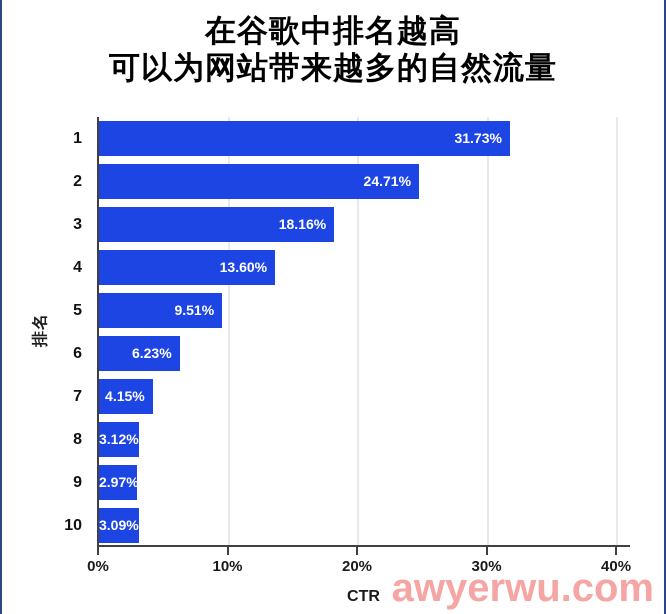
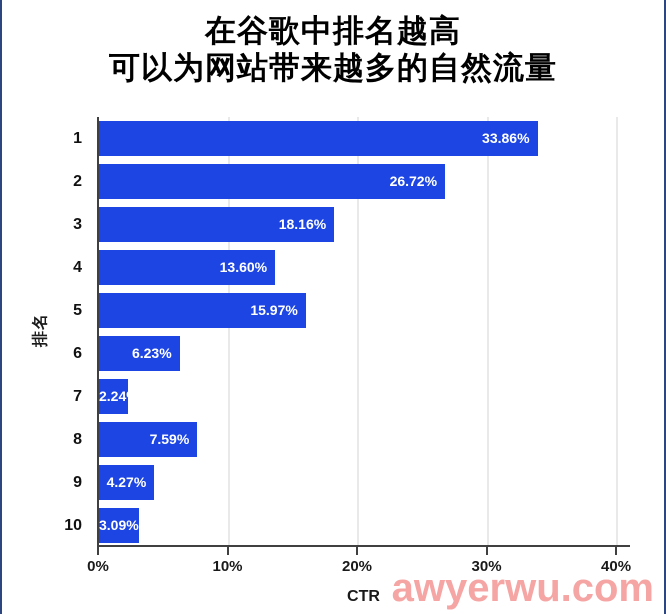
1: 31.73% -> 33.86%
2: 24.71% -> 26.72%
5: 9.51% -> 15.97%
7: 4.15% -> 2.24%
8: 3.12% -> 7.59%
9: 2.97% -> 4.27%
